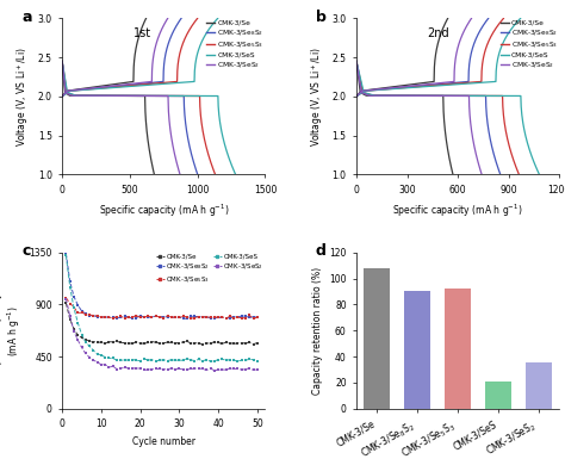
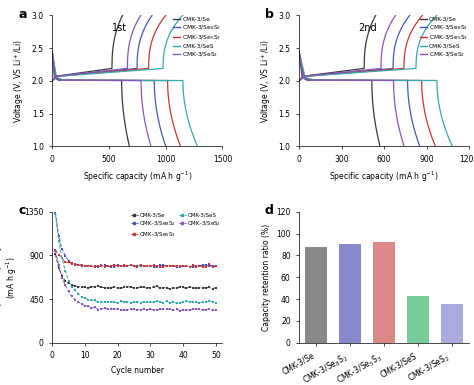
CMK-3/Se: 108 -> 88
CMK-3/SeS: 21 -> 43
